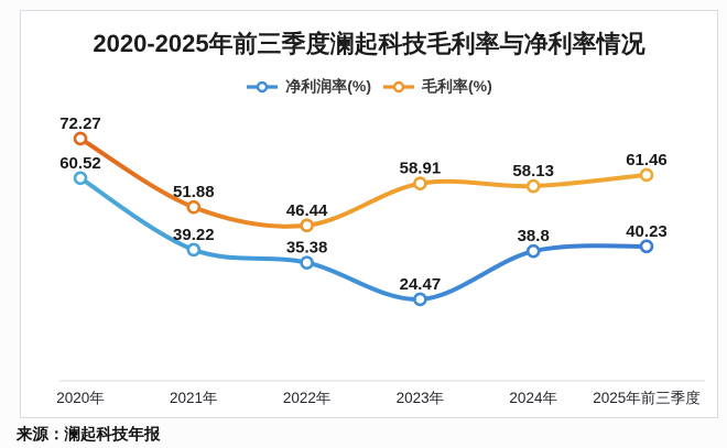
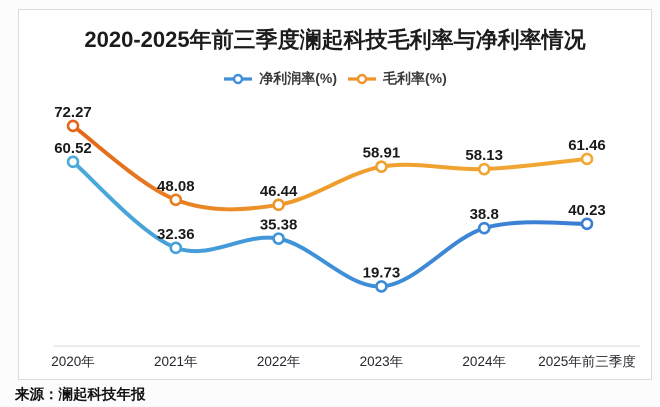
净利润率(%)/2021年: 39.22 -> 32.36
毛利率(%)/2021年: 51.88 -> 48.08
净利润率(%)/2023年: 24.47 -> 19.73
